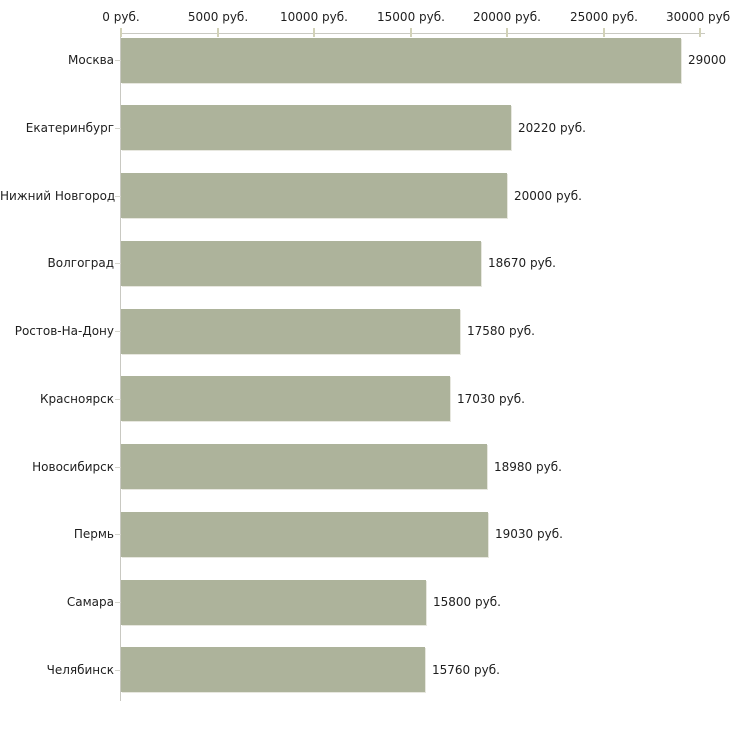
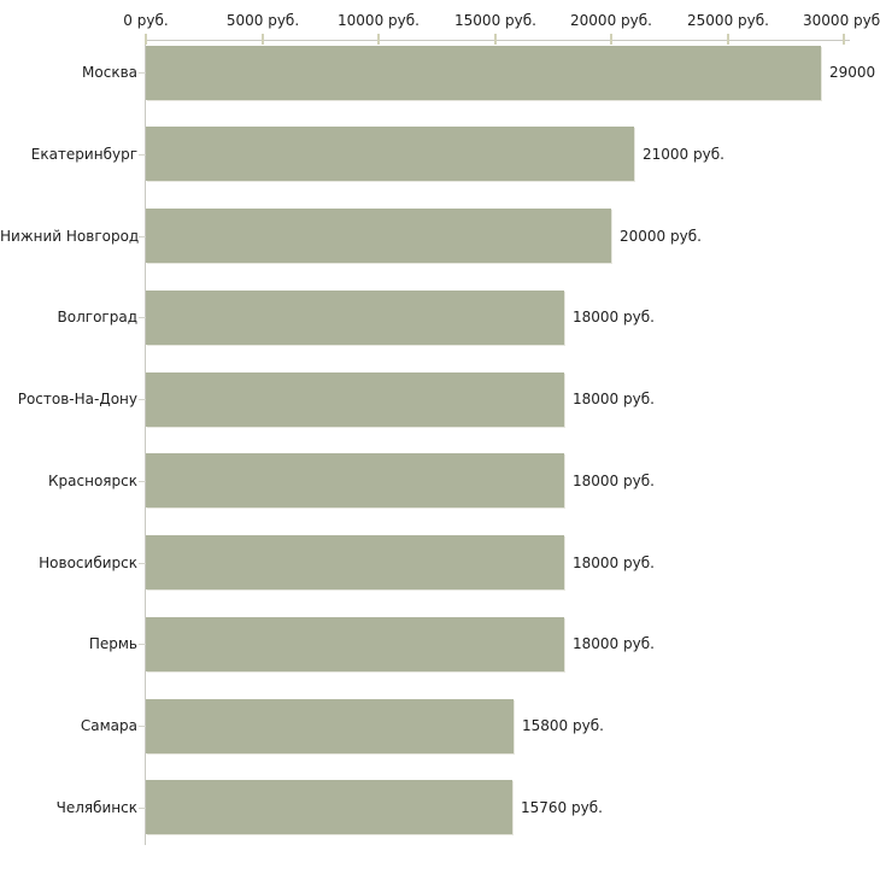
Екатеринбург: 20220 -> 21000
Волгоград: 18670 -> 18000
Ростов-На-Дону: 17580 -> 18000
Красноярск: 17030 -> 18000
Новосибирск: 18980 -> 18000
Пермь: 19030 -> 18000
